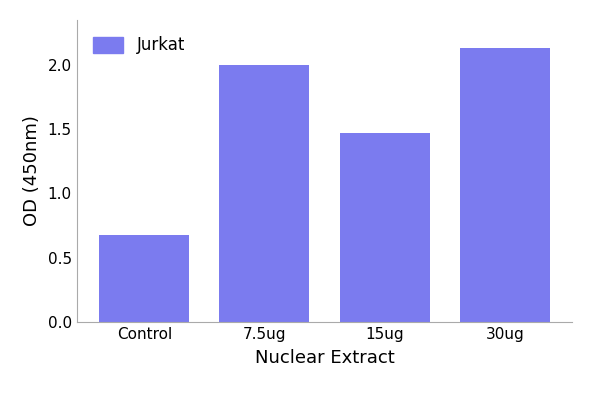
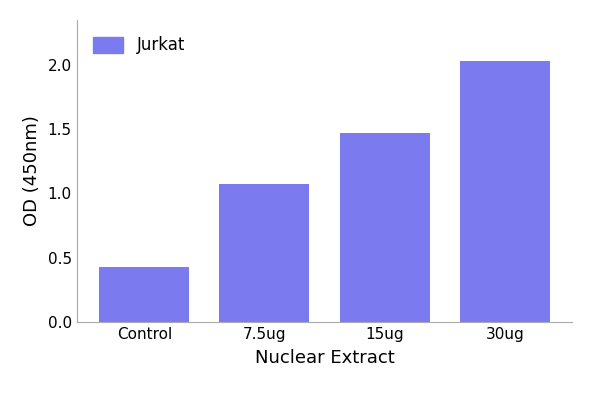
Control: 0.68 -> 0.43
7.5ug: 2.00 -> 1.07
30ug: 2.13 -> 2.03
